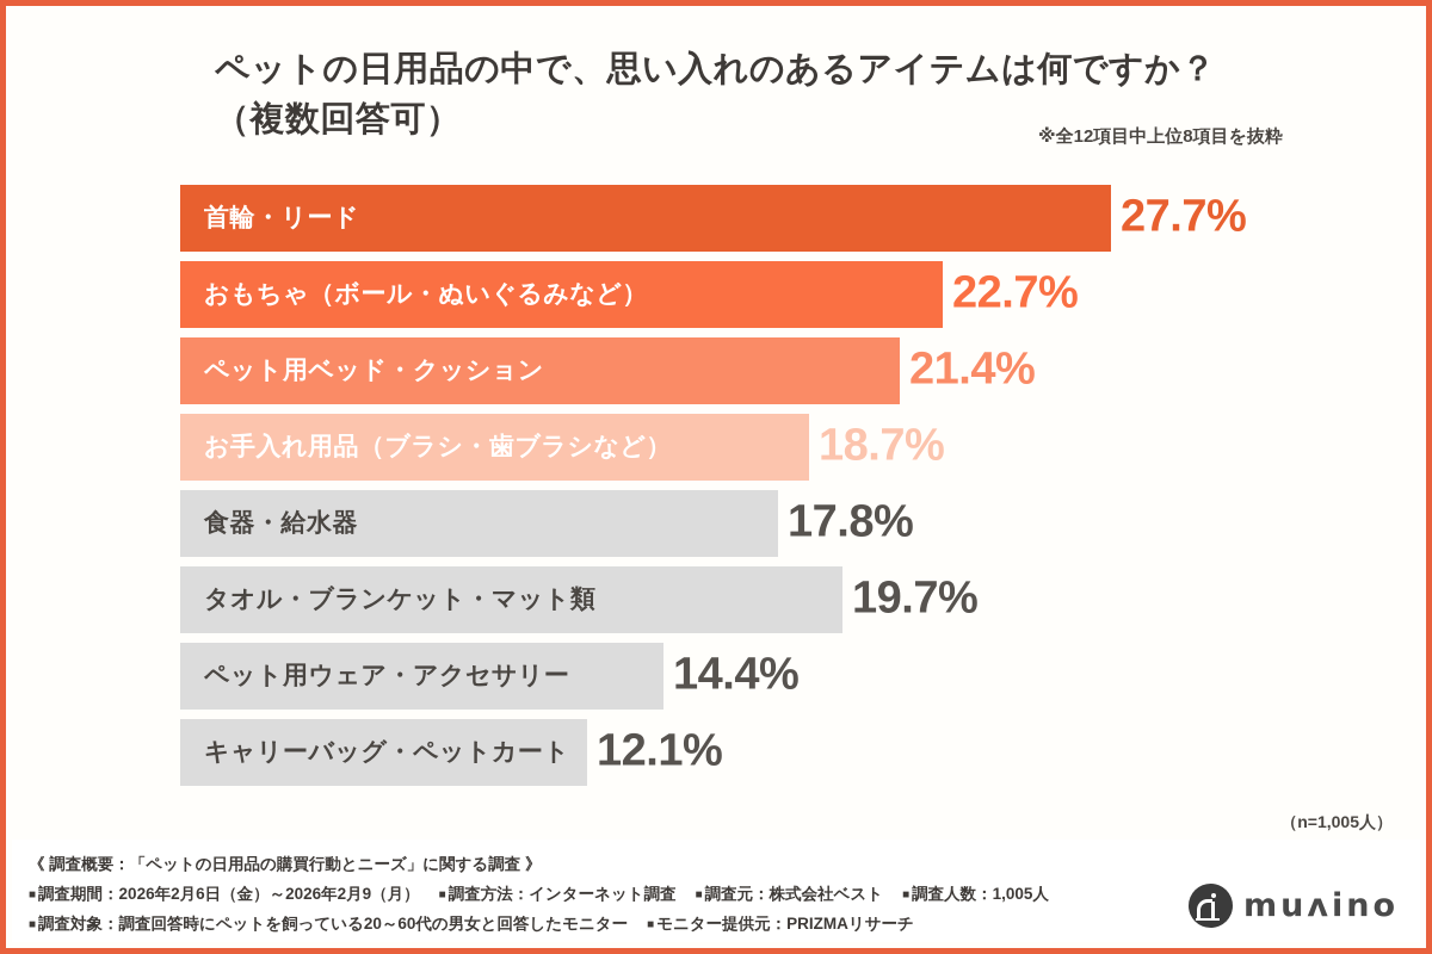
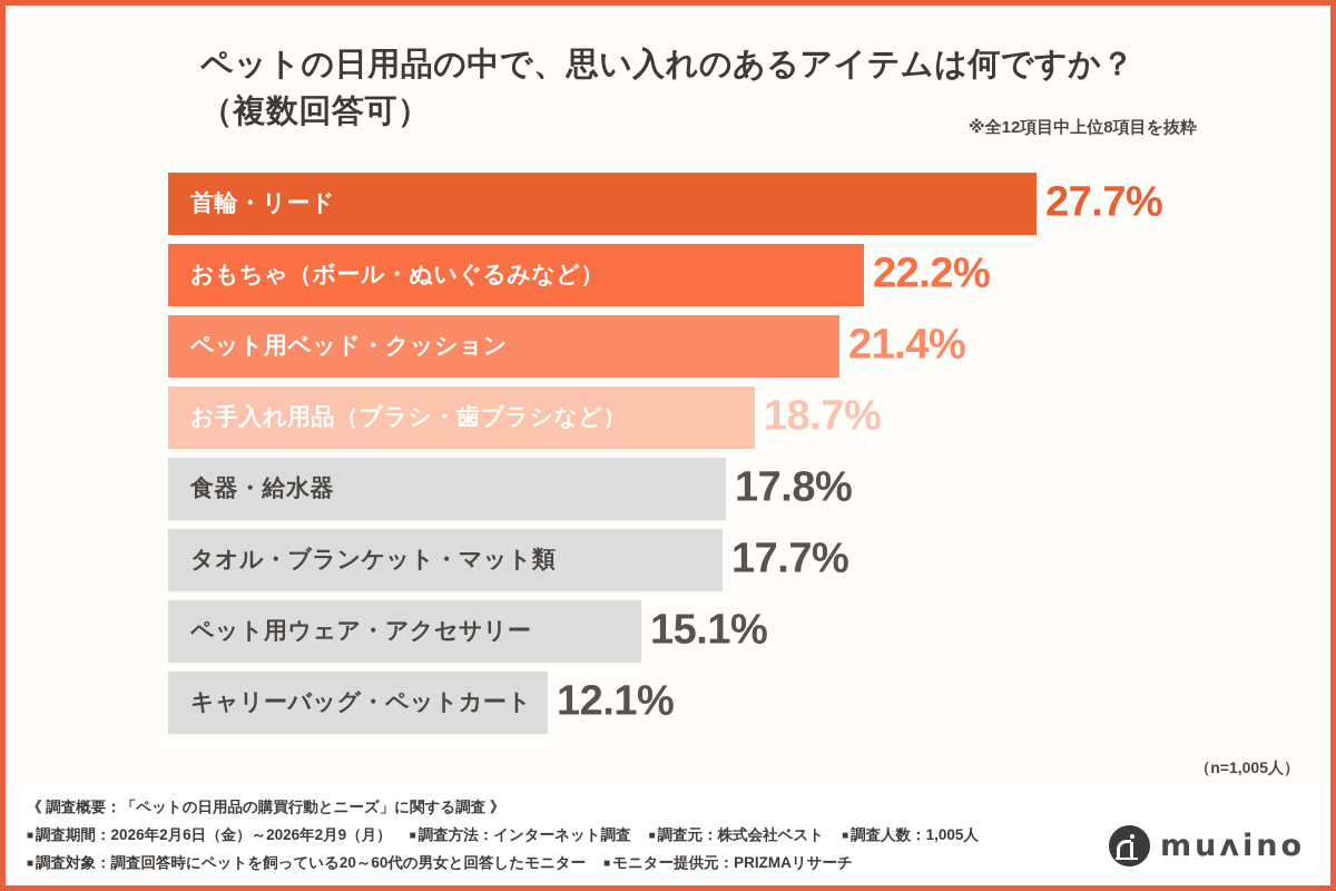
おもちゃ（ボール・ぬいぐるみなど）: 22.7% -> 22.2%
タオル・ブランケット・マット類: 19.7% -> 17.7%
ペット用ウェア・アクセサリー: 14.4% -> 15.1%
